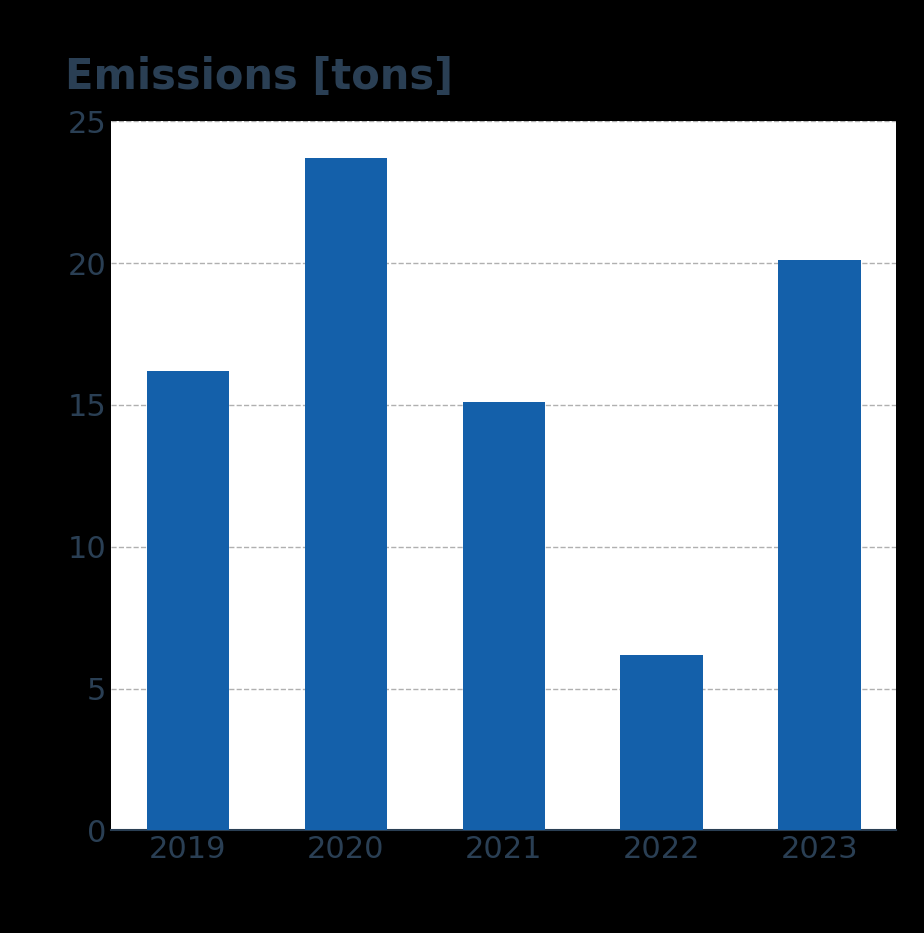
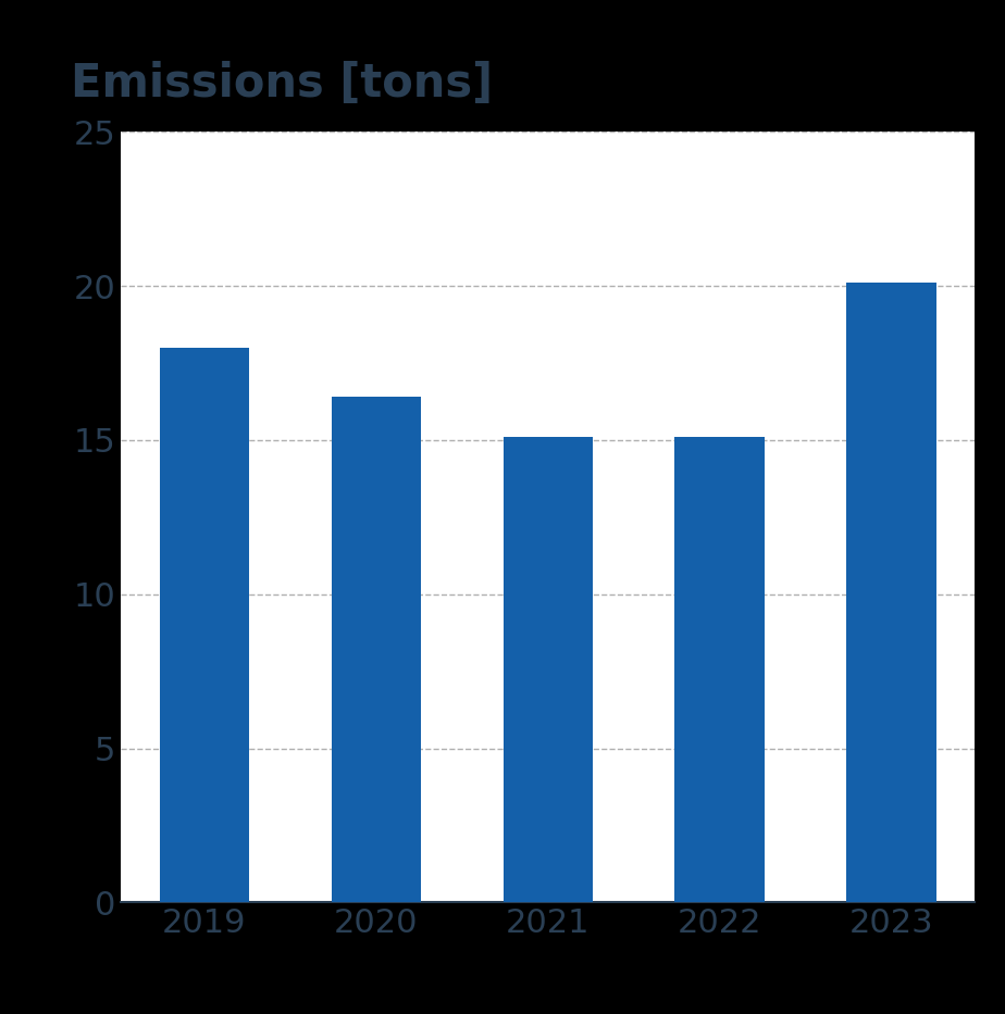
2019: 16.2 -> 18.0
2020: 23.7 -> 16.4
2022: 6.2 -> 15.1
